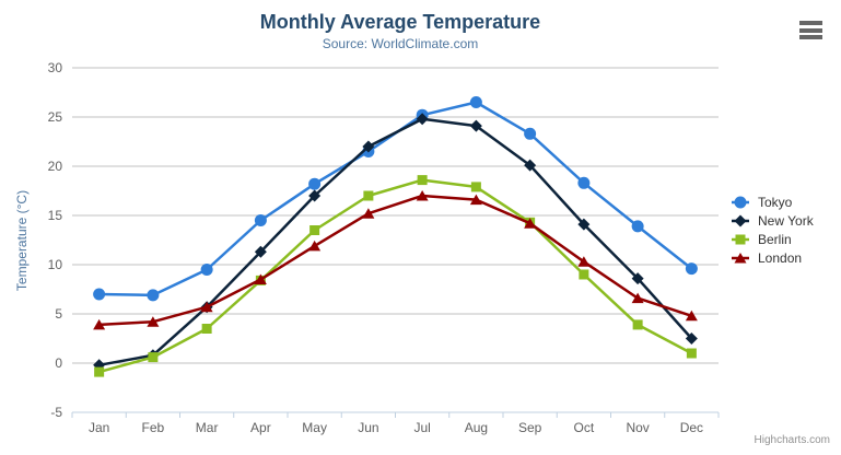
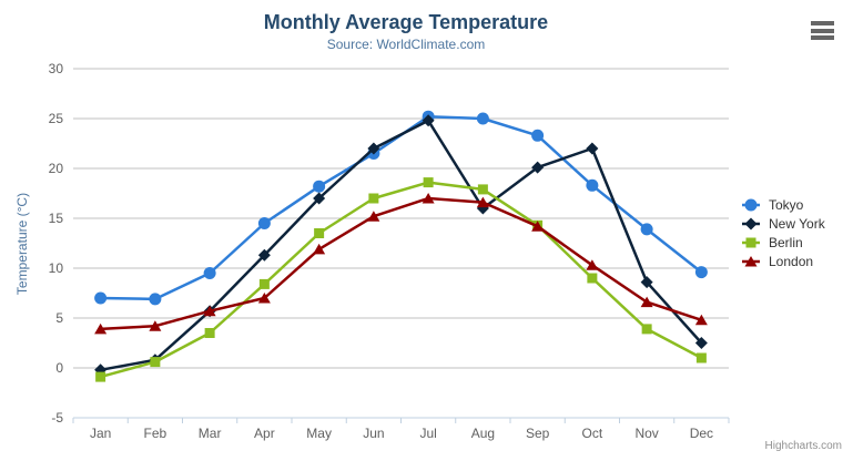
London/Apr: 8 -> 7
Tokyo/Aug: 26 -> 25
New York/Aug: 24 -> 16
New York/Oct: 14 -> 22
